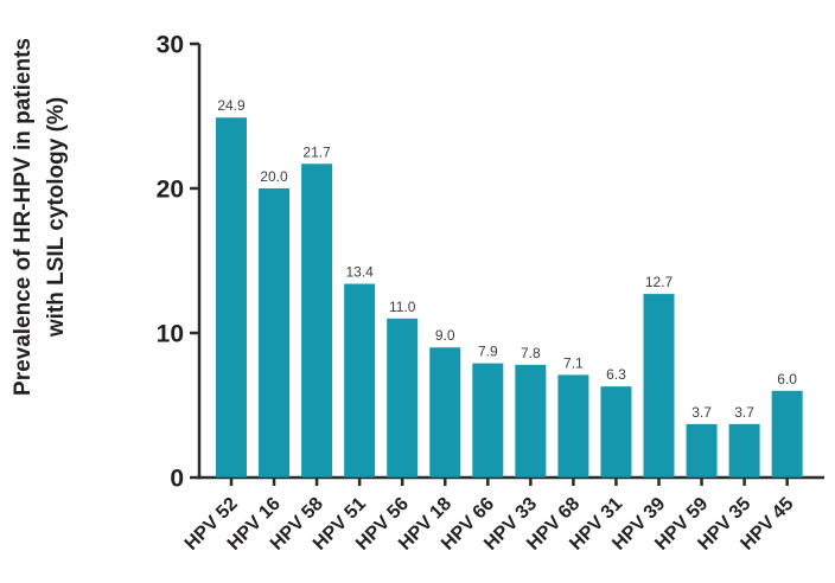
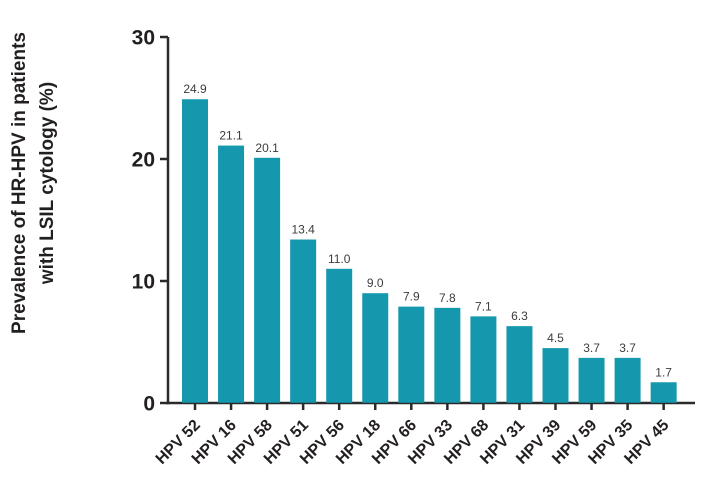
HPV 16: 20.0 -> 21.1
HPV 58: 21.7 -> 20.1
HPV 39: 12.7 -> 4.5
HPV 45: 6.0 -> 1.7
